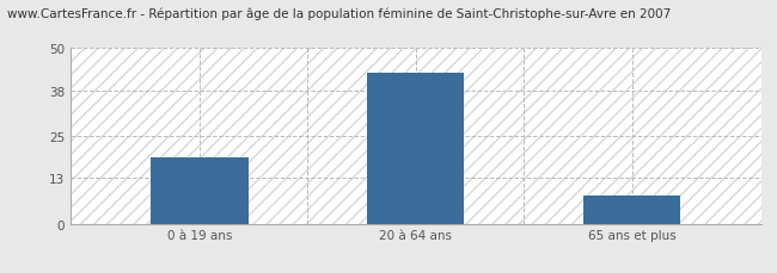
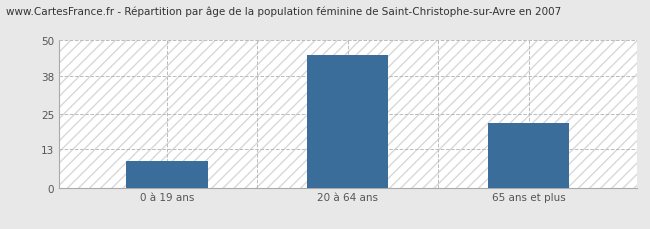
0 à 19 ans: 19 -> 9
20 à 64 ans: 43 -> 45
65 ans et plus: 8 -> 22
